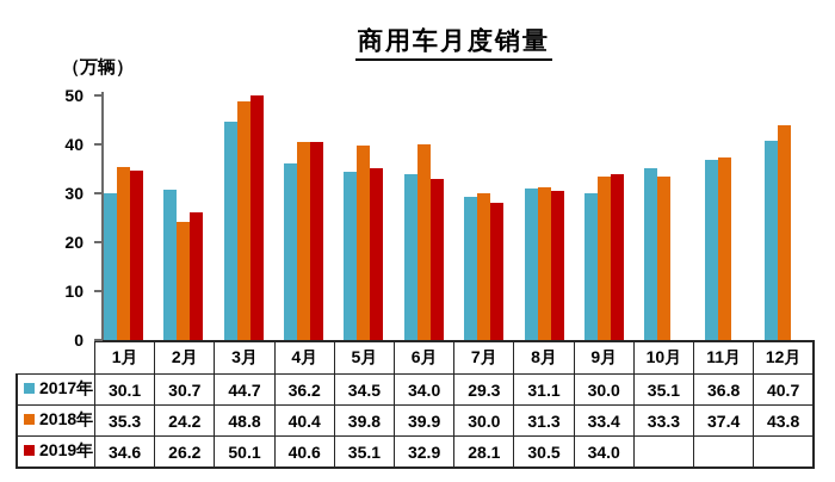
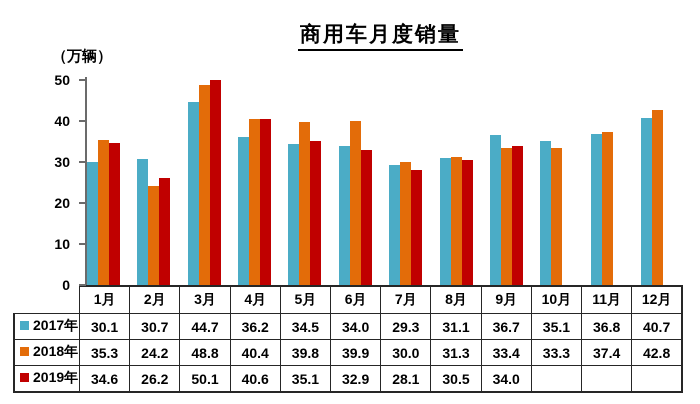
2017年/9月: 30.0 -> 36.7
2018年/12月: 43.8 -> 42.8
